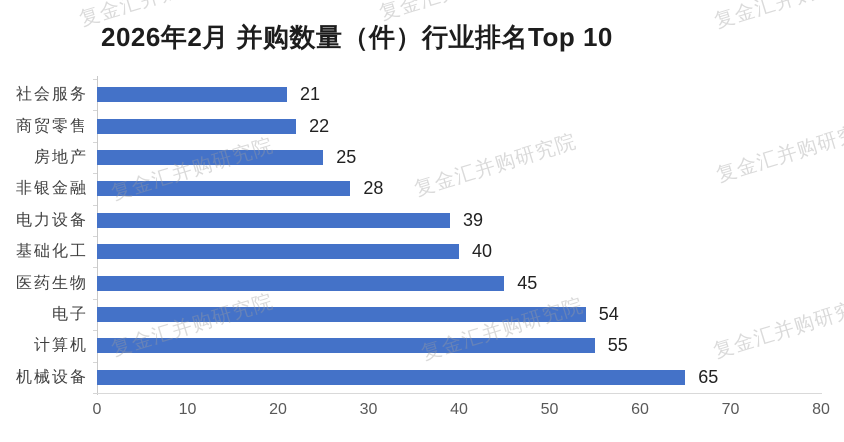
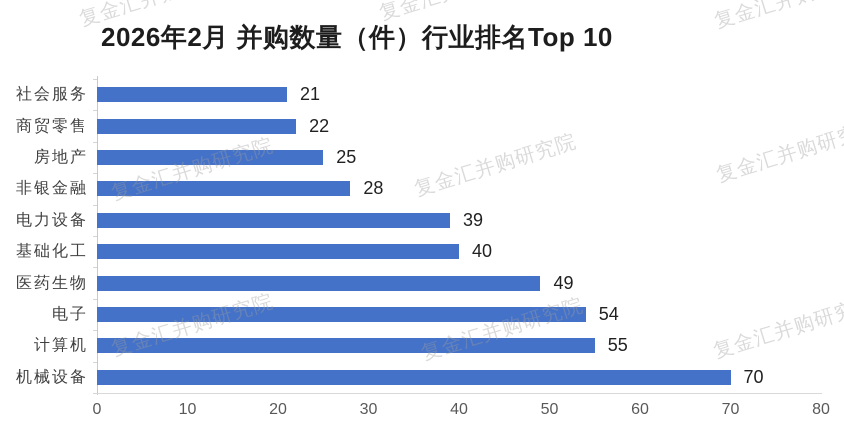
医药生物: 45 -> 49
机械设备: 65 -> 70
